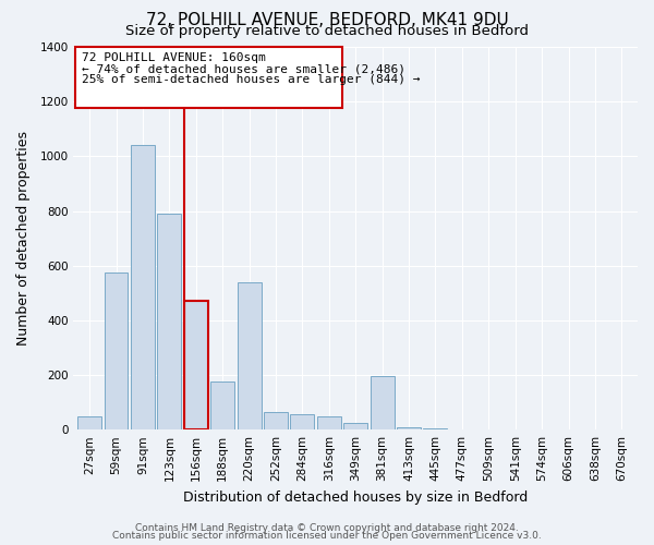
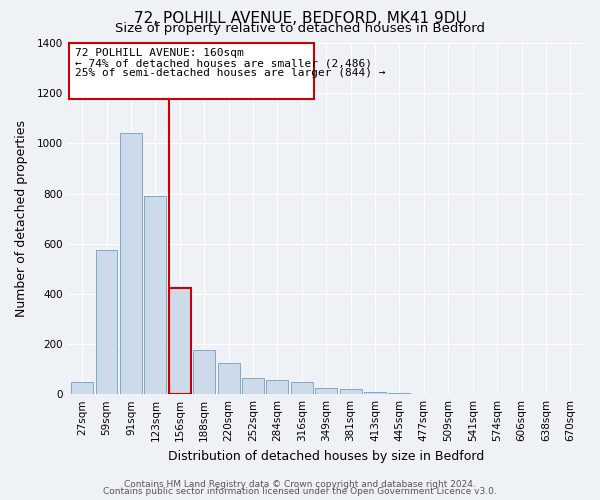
156sqm: 470 -> 425
220sqm: 540 -> 125
381sqm: 195 -> 20
